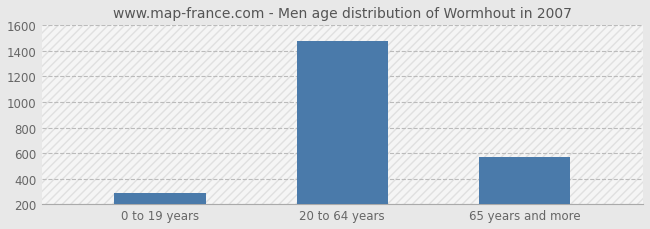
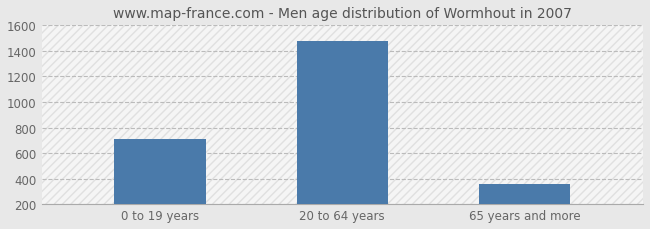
0 to 19 years: 290 -> 710
65 years and more: 570 -> 360
